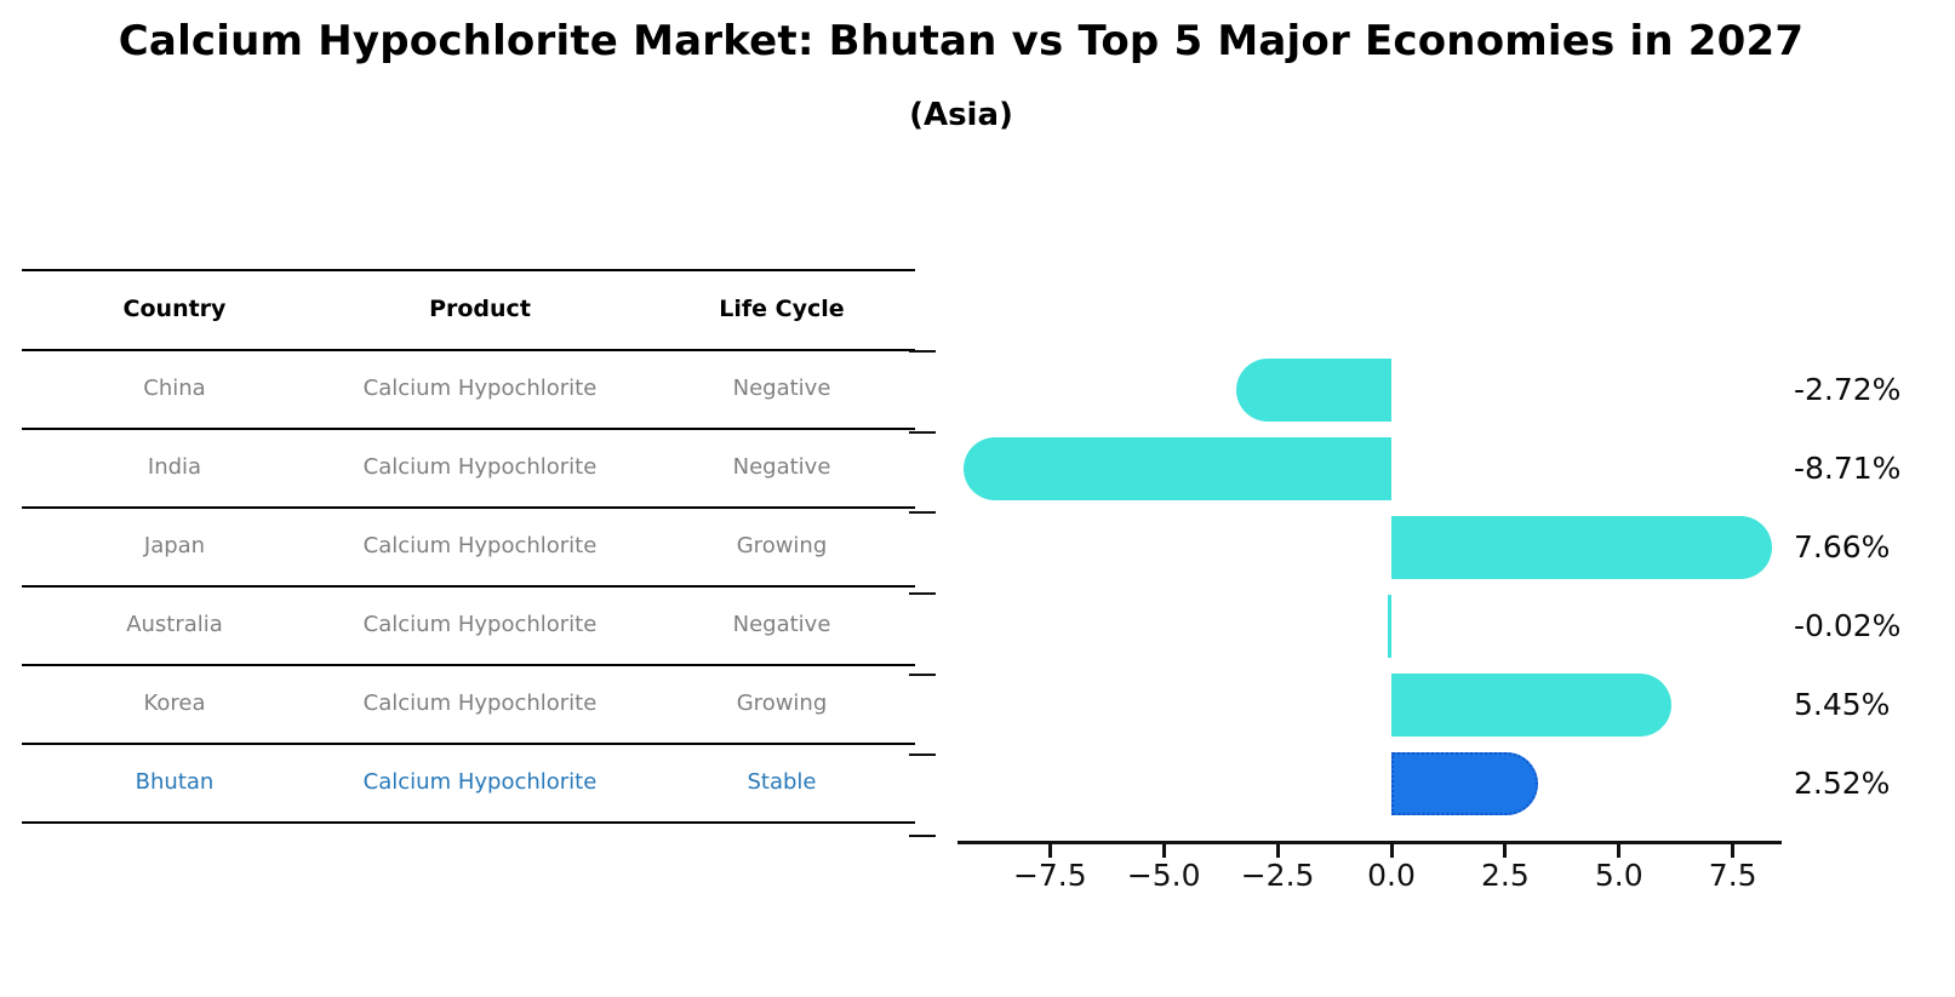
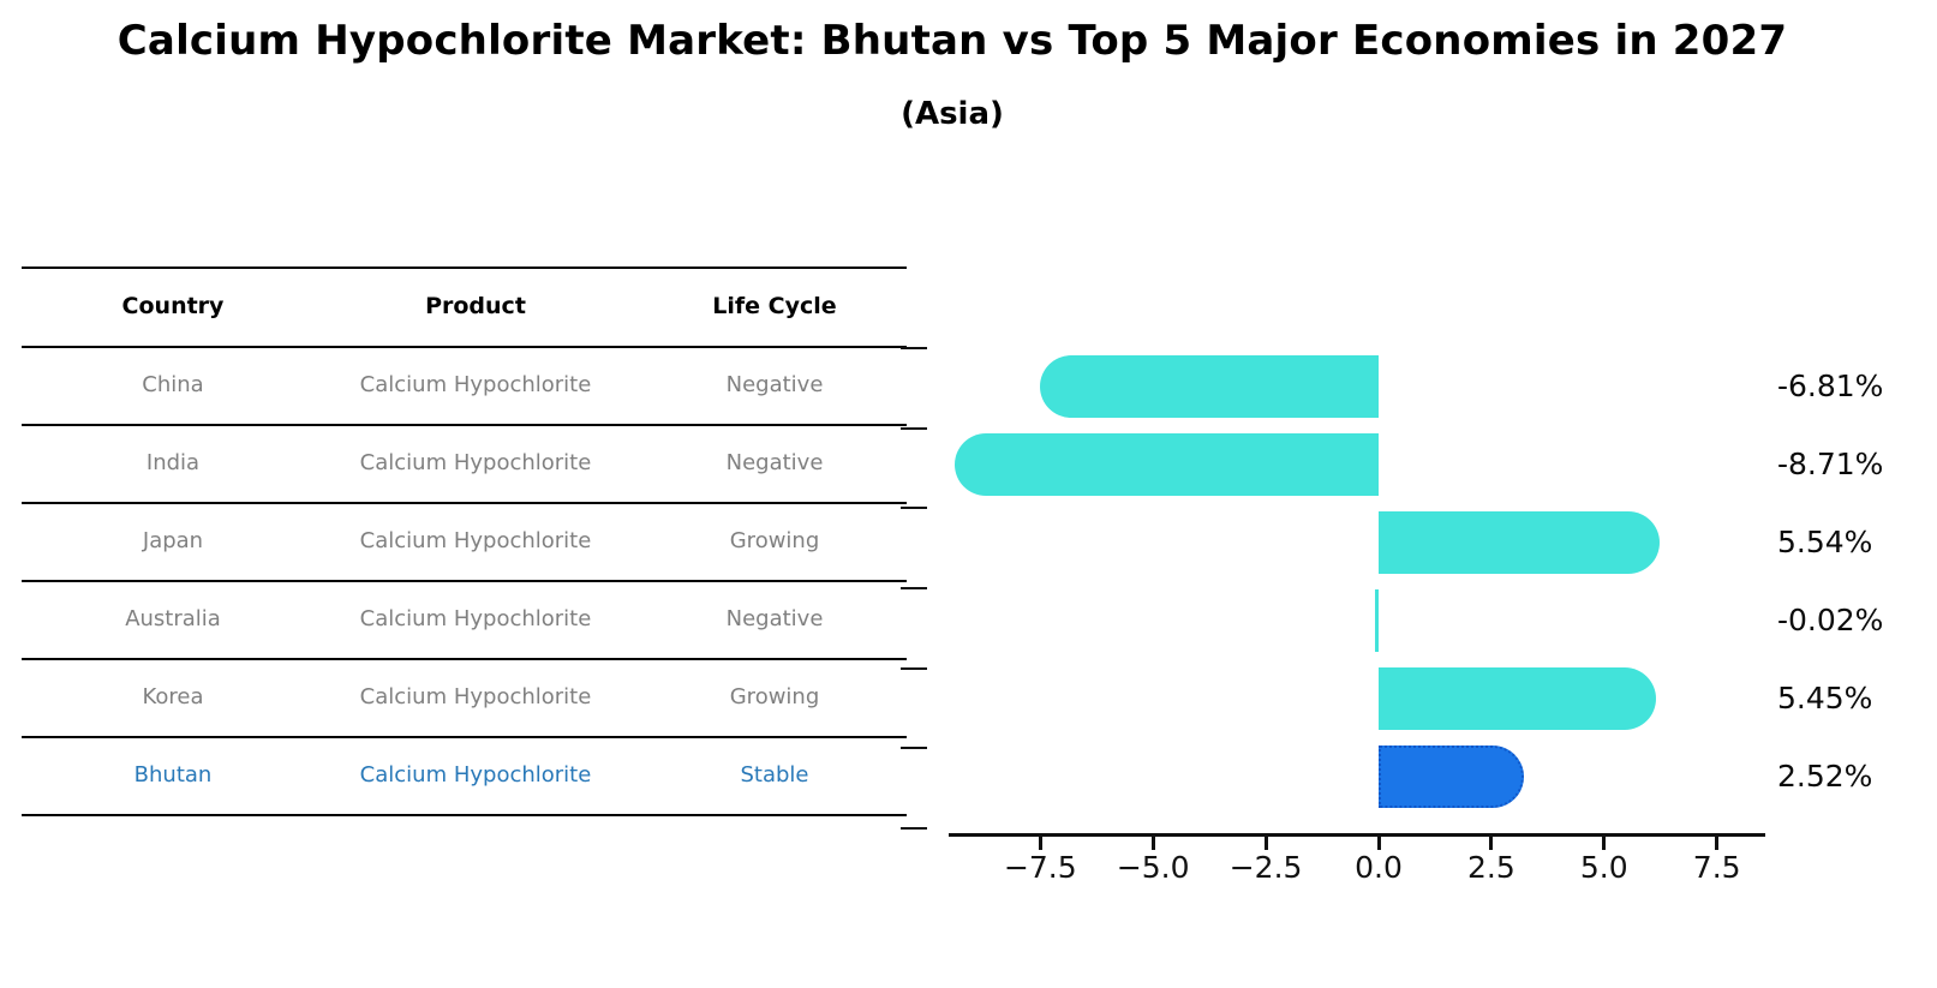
China: -2.72% -> -6.81%
Japan: 7.66% -> 5.54%
